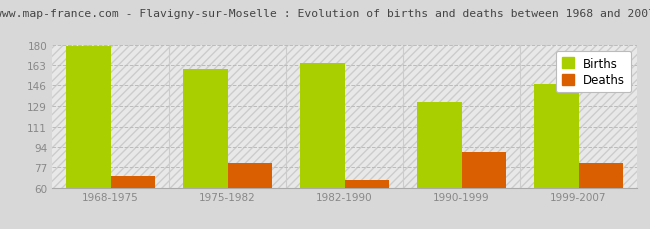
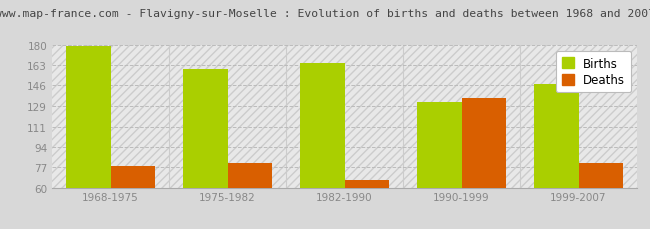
Deaths/1968-1975: 70 -> 78
Deaths/1990-1999: 90 -> 135
